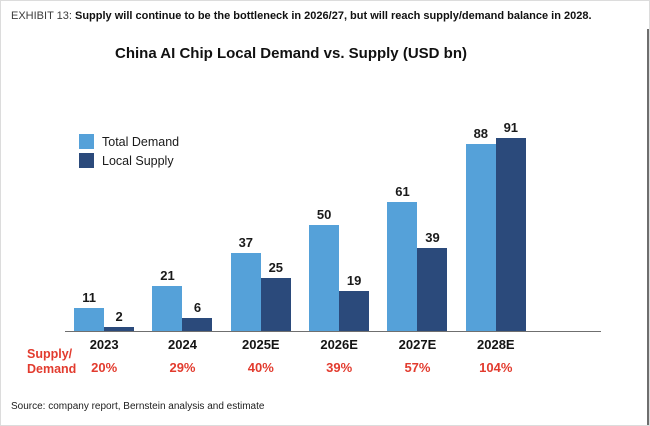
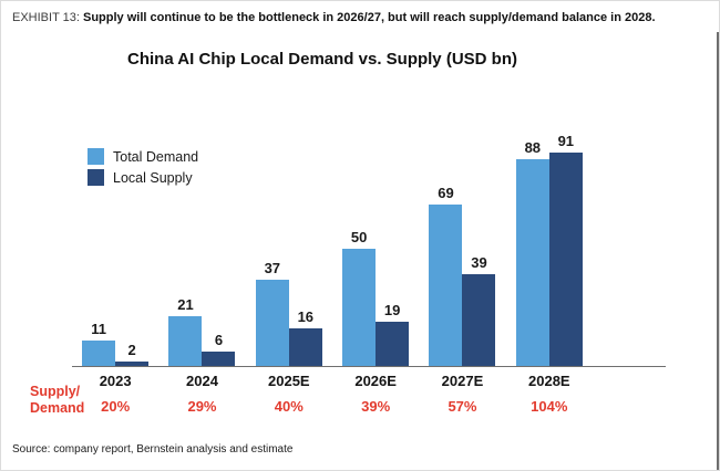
Local Supply/2025E: 25 -> 16
Total Demand/2027E: 61 -> 69
